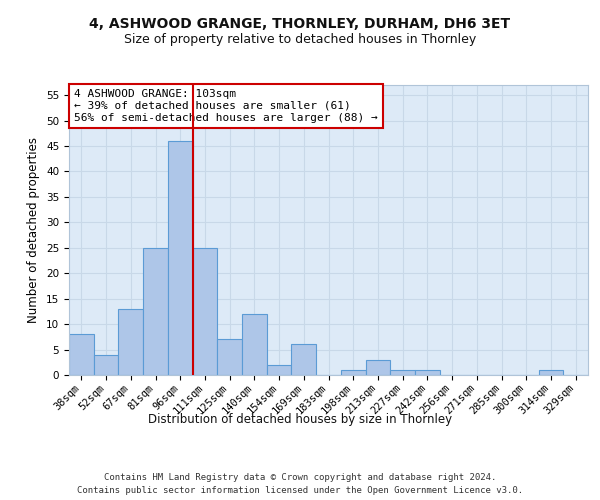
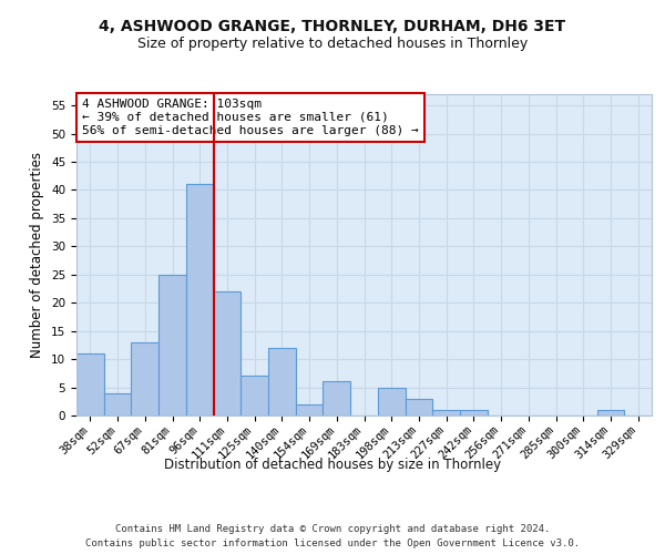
38sqm: 8 -> 11
96sqm: 46 -> 41
111sqm: 25 -> 22
198sqm: 1 -> 5
